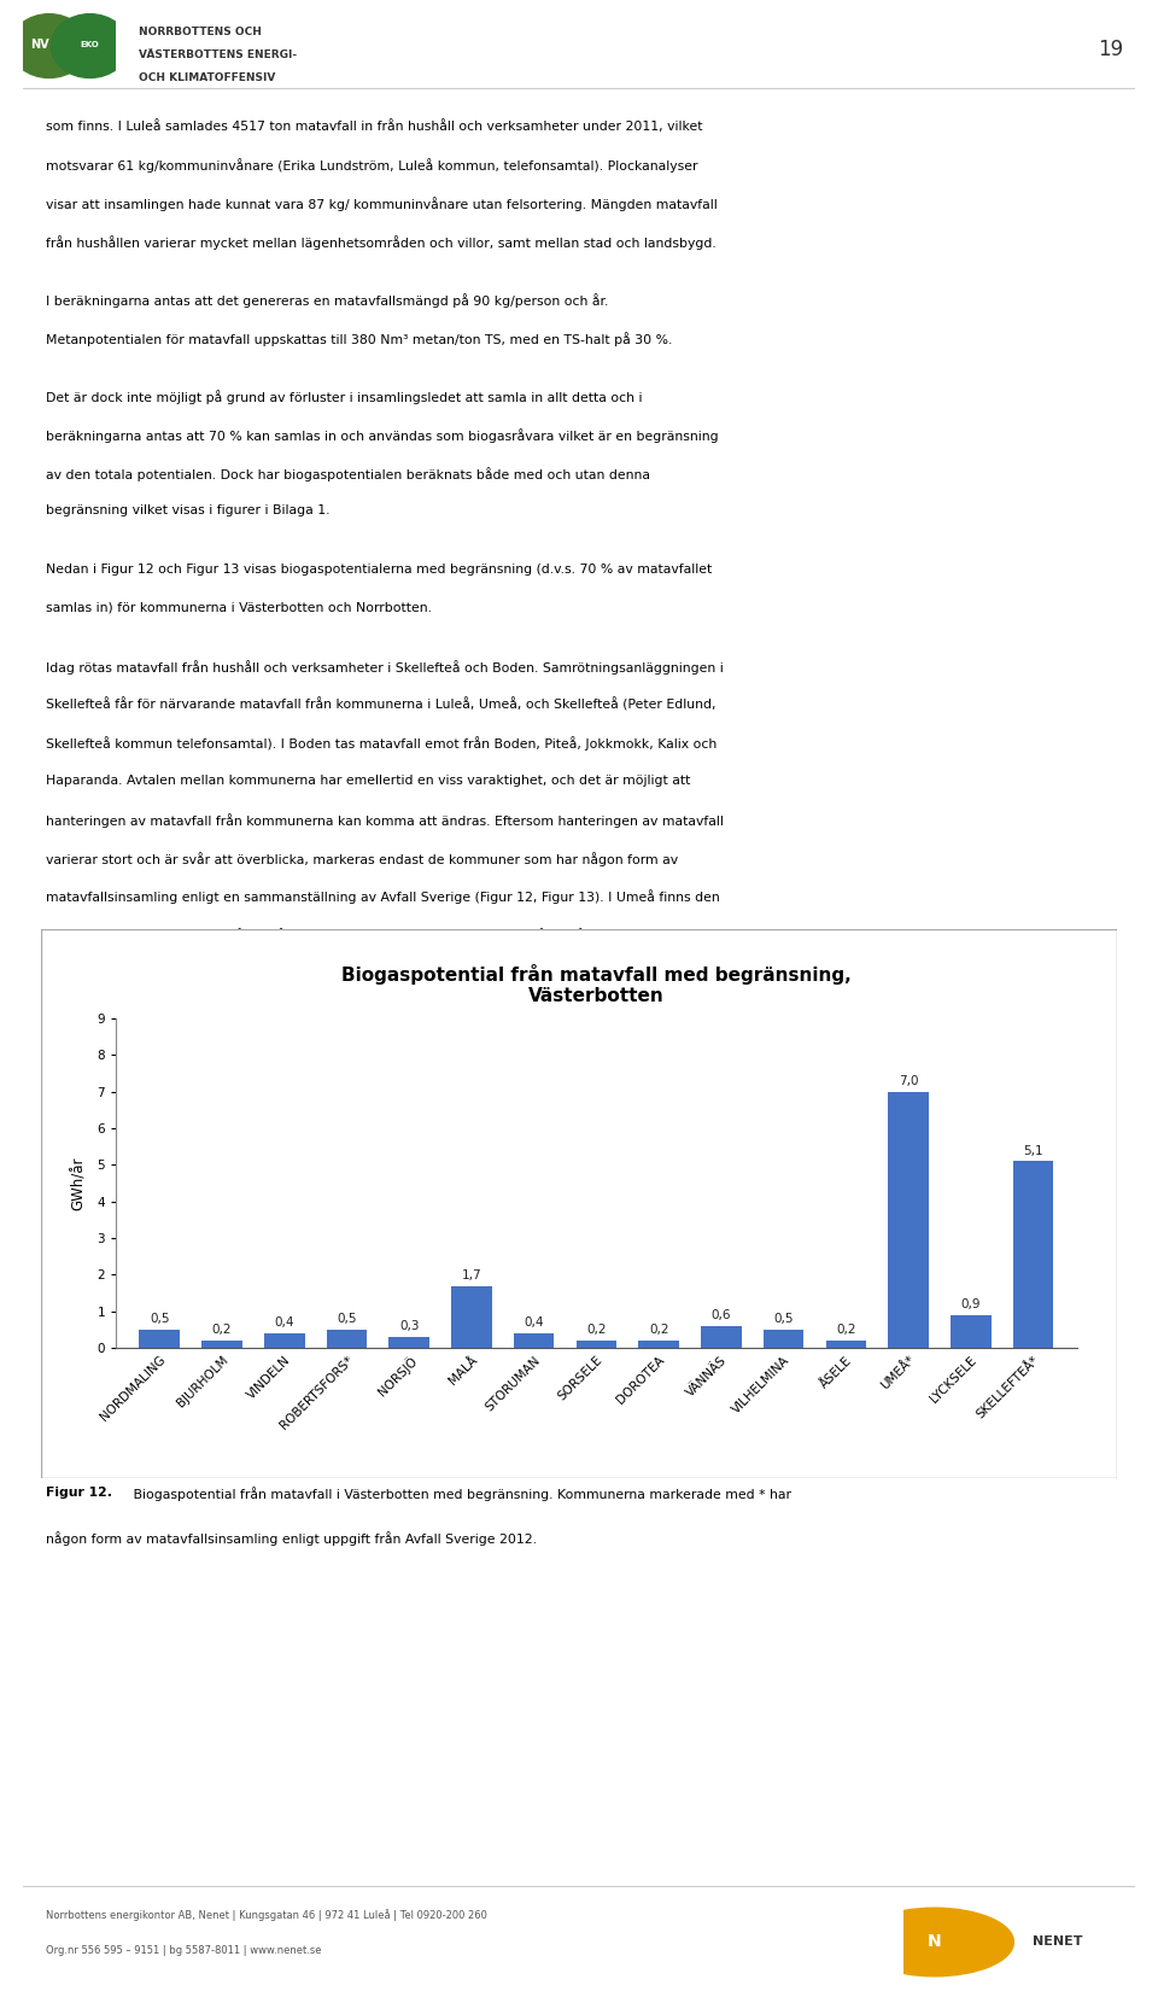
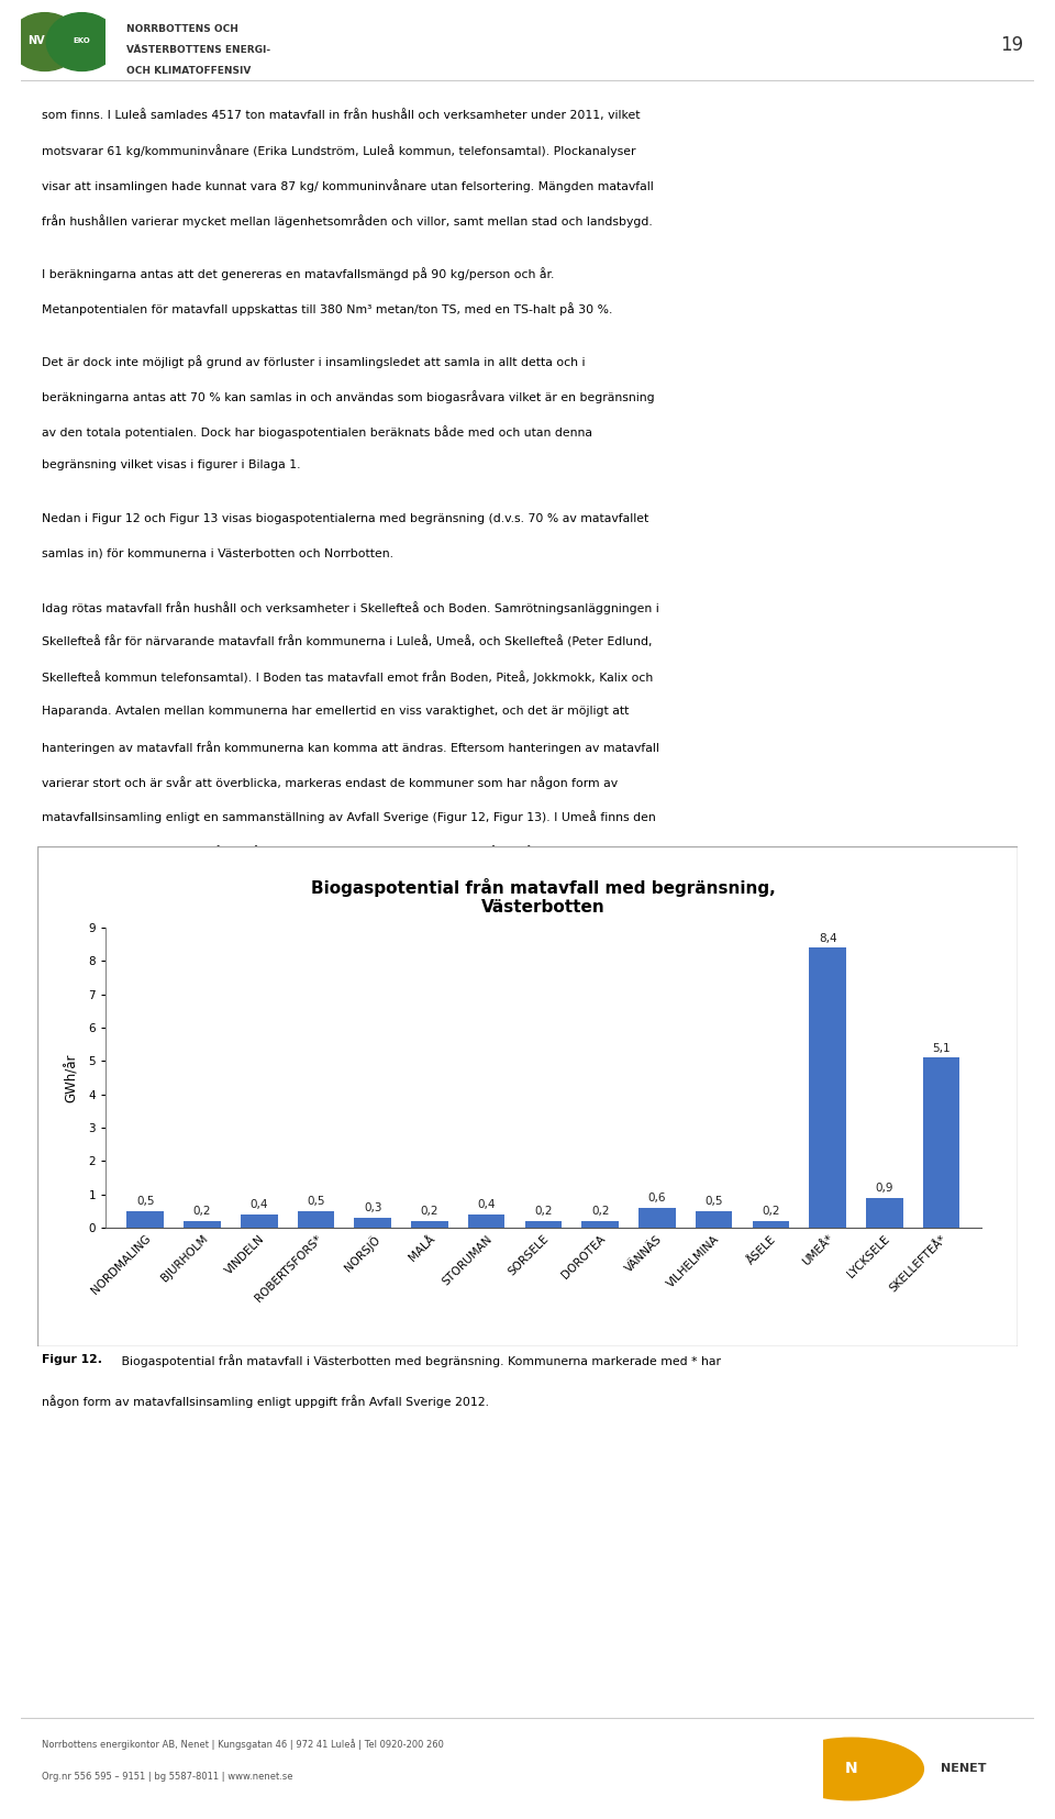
MALÅ: 1,7 -> 0,2
UMEÅ*: 7,0 -> 8,4
